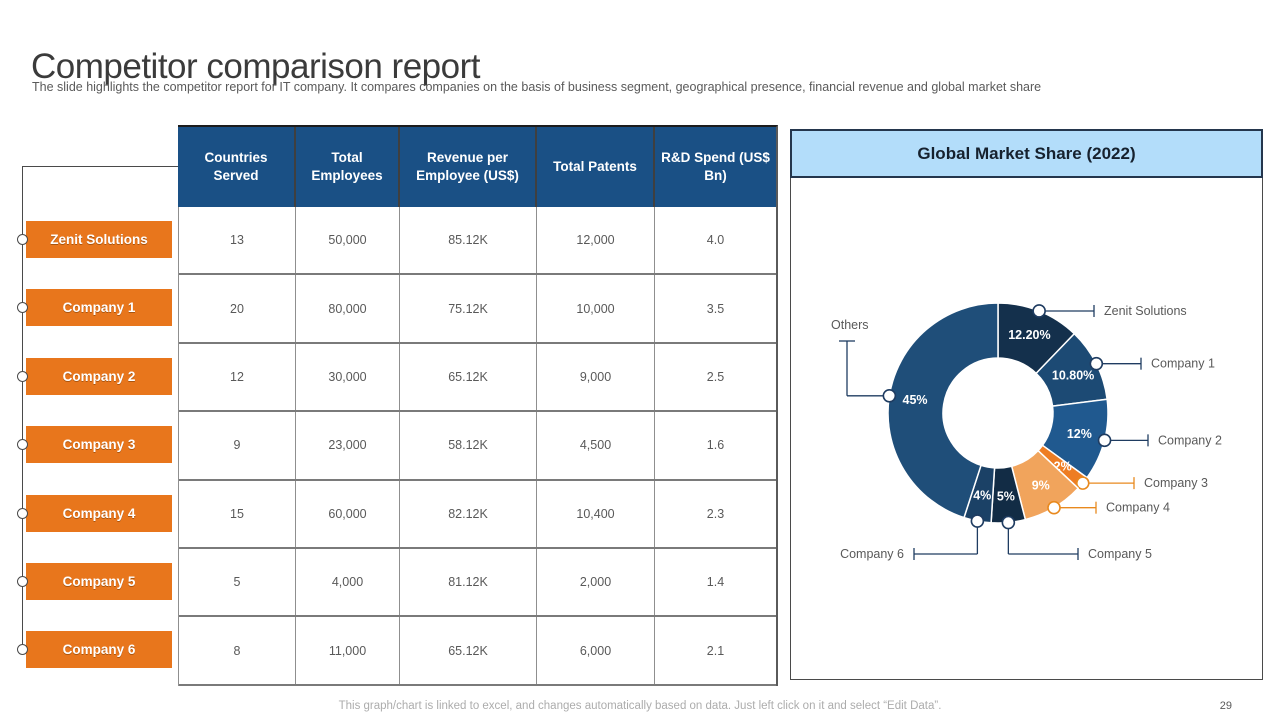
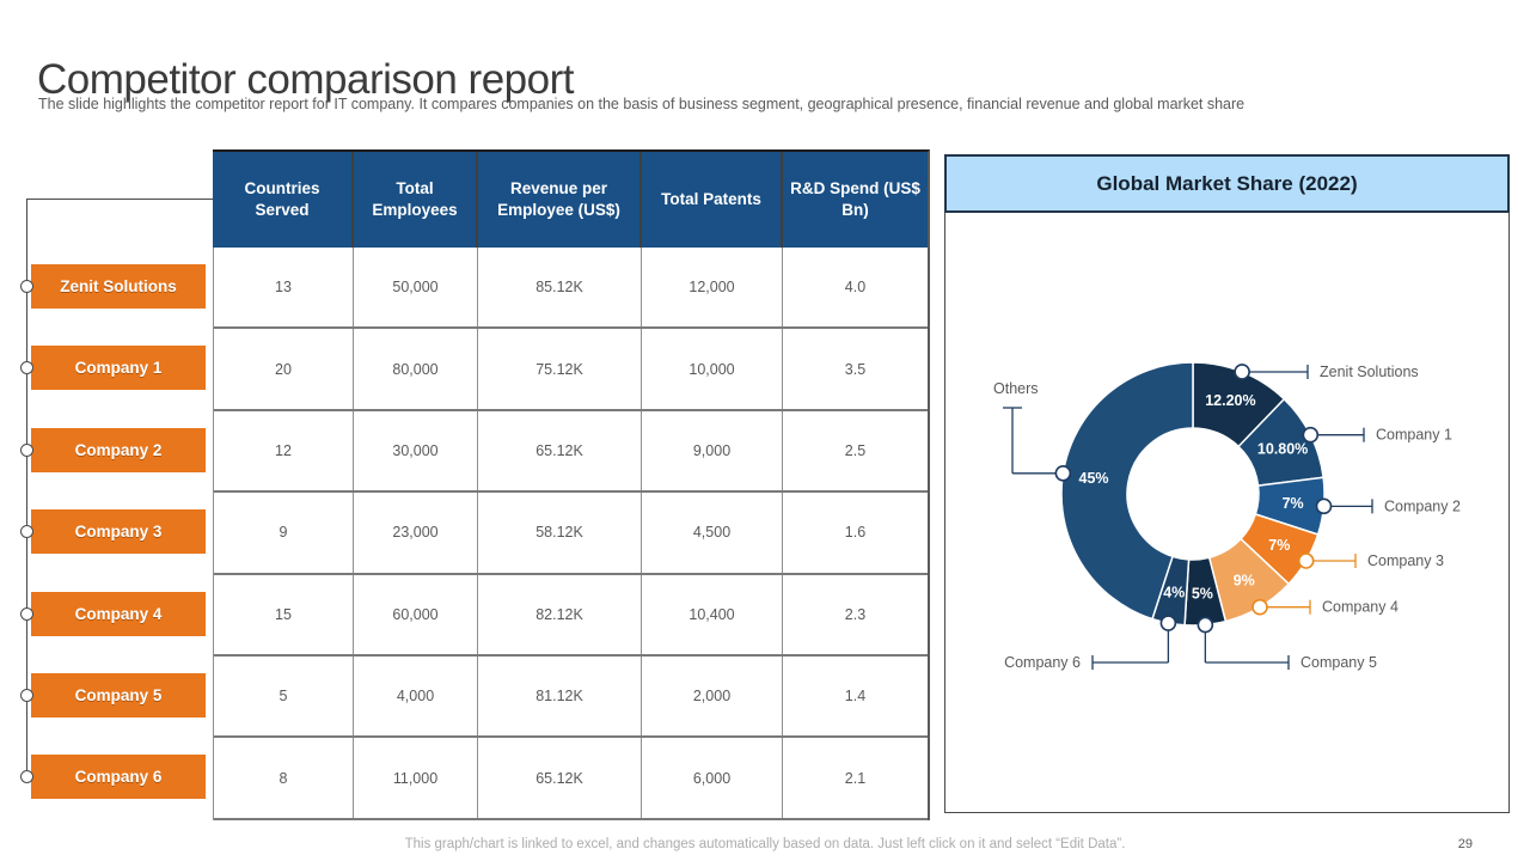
Company 2: 12% -> 7%
Company 3: 2% -> 7%
